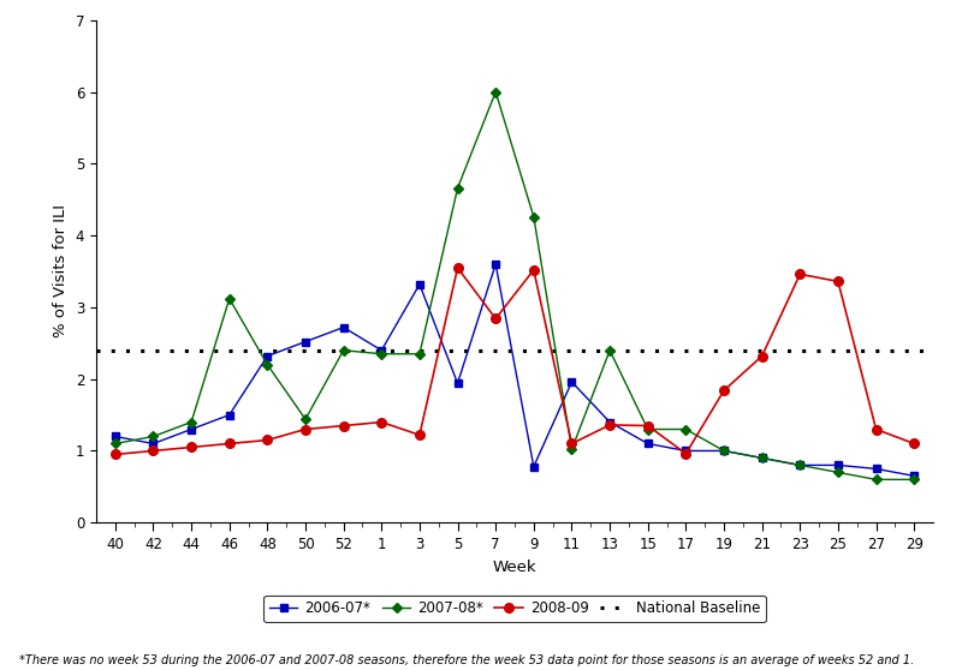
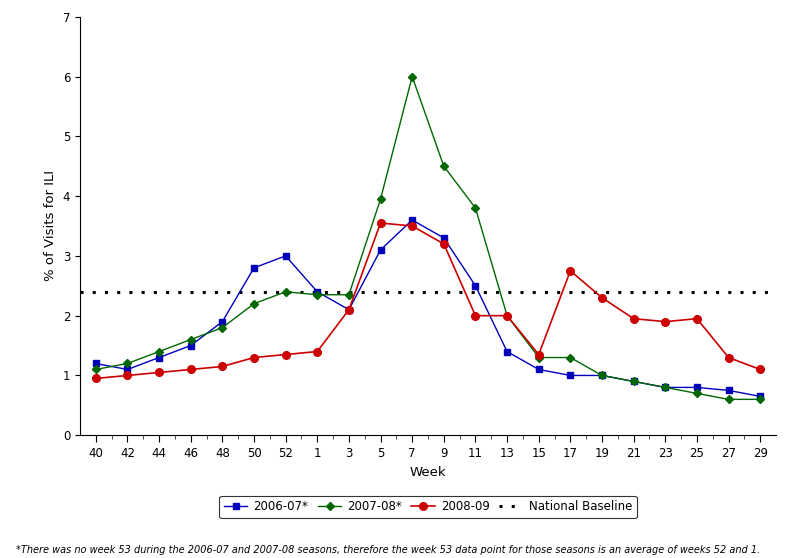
2007-08*/46: 3.12 -> 1.60
2006-07*/48: 2.32 -> 1.90
2007-08*/48: 2.20 -> 1.80
2006-07*/50: 2.52 -> 2.80
2007-08*/50: 1.44 -> 2.20
2006-07*/52: 2.72 -> 3.00
2006-07*/3: 3.32 -> 2.10
2008-09/3: 1.22 -> 2.10
2006-07*/5: 1.94 -> 3.10
2007-08*/5: 4.66 -> 3.95
2008-09/7: 2.84 -> 3.50
2006-07*/9: 0.78 -> 3.30
2007-08*/9: 4.26 -> 4.50
2008-09/9: 3.52 -> 3.20
2006-07*/11: 1.96 -> 2.50
2007-08*/11: 1.02 -> 3.80
2008-09/11: 1.10 -> 2.00
2007-08*/13: 2.40 -> 2.00
2008-09/13: 1.36 -> 2.00
2008-09/17: 0.96 -> 2.75
2008-09/19: 1.84 -> 2.30
2008-09/21: 2.32 -> 1.95
2008-09/23: 3.46 -> 1.90
2008-09/25: 3.36 -> 1.95
